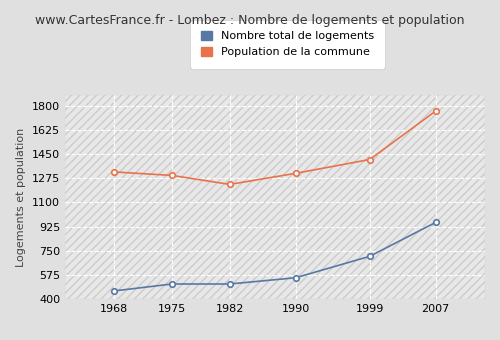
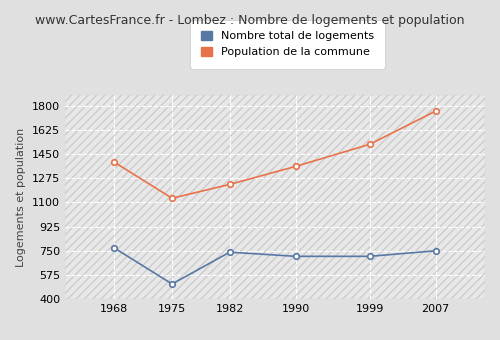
Nombre total de logements/1968: 460 -> 770
Population de la commune/1968: 1320 -> 1390
Population de la commune/1975: 1300 -> 1130
Nombre total de logements/1982: 510 -> 740
Nombre total de logements/1990: 560 -> 710
Population de la commune/1990: 1310 -> 1360
Population de la commune/1999: 1410 -> 1520
Nombre total de logements/2007: 960 -> 750
